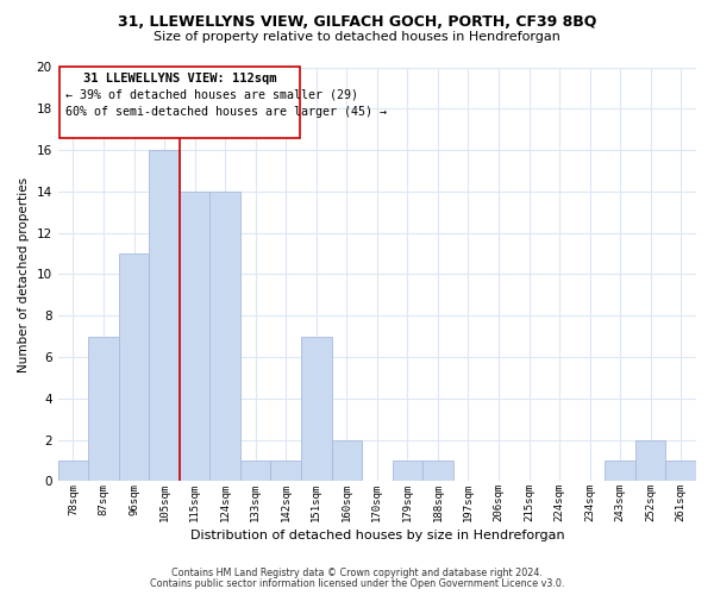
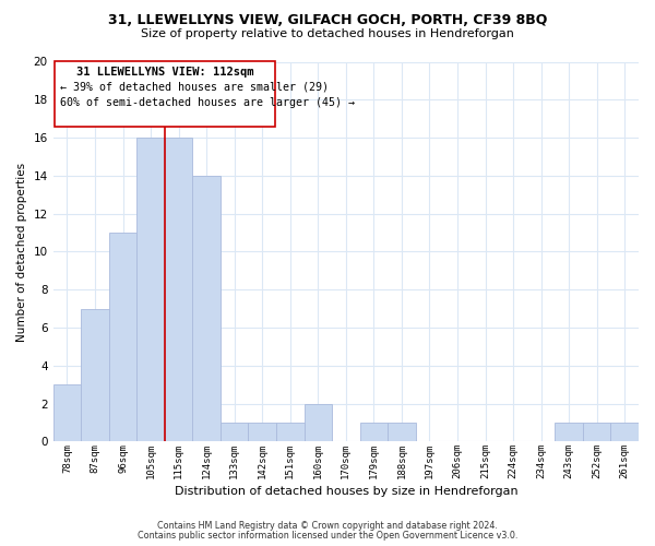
78sqm: 1 -> 3
115sqm: 14 -> 16
151sqm: 7 -> 1
252sqm: 2 -> 1
